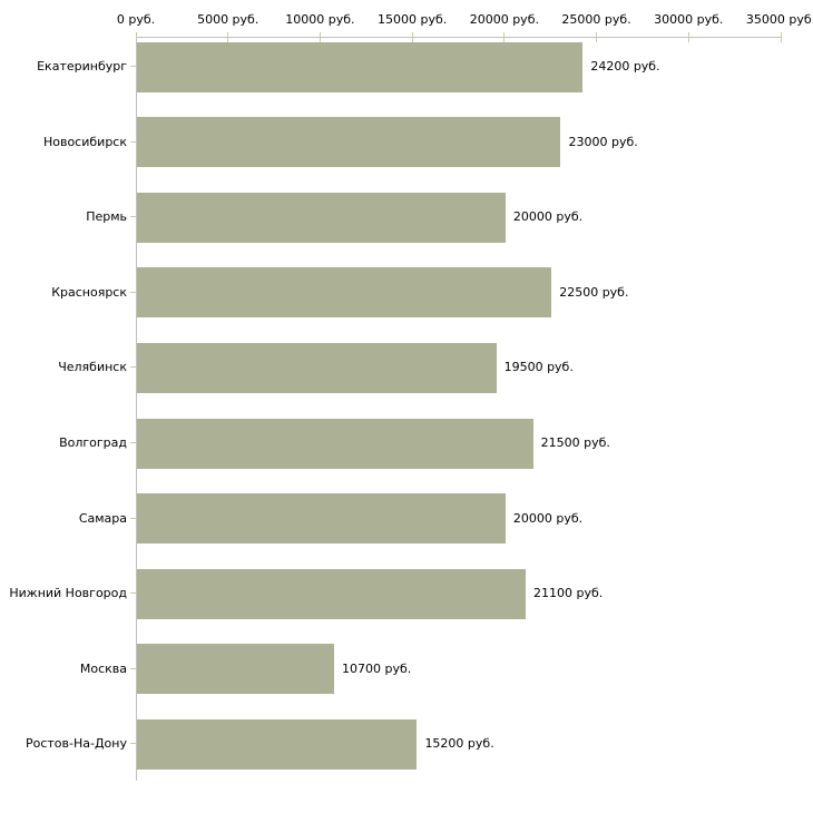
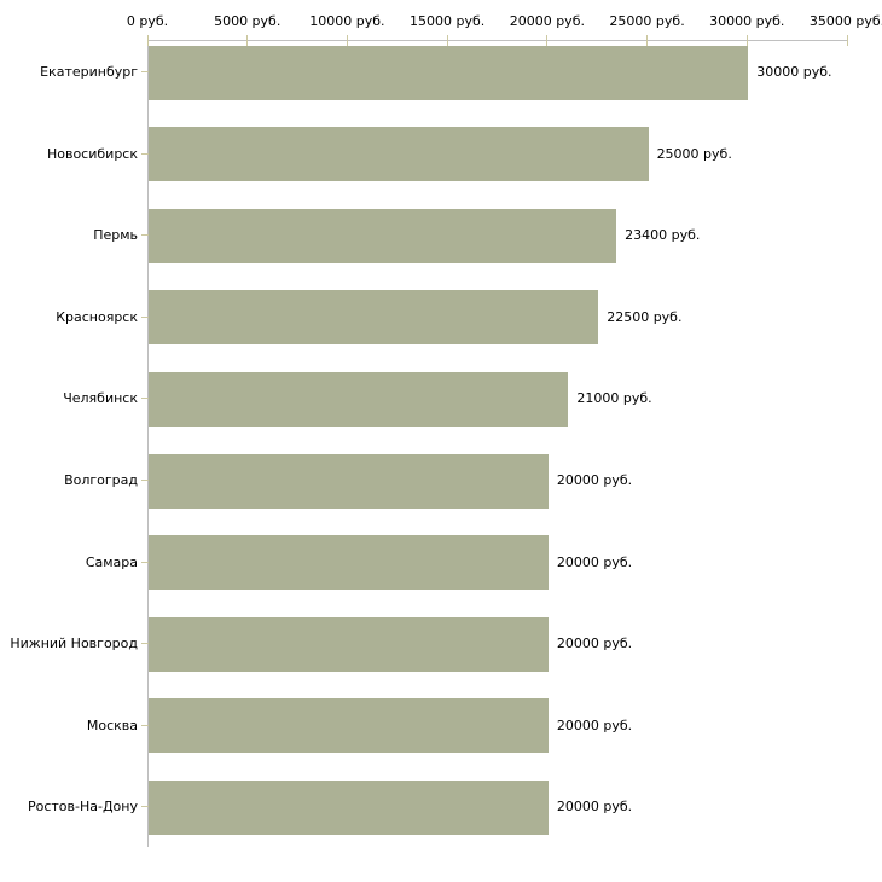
Екатеринбург: 24200 -> 30000
Новосибирск: 23000 -> 25000
Пермь: 20000 -> 23400
Челябинск: 19500 -> 21000
Волгоград: 21500 -> 20000
Нижний Новгород: 21100 -> 20000
Москва: 10700 -> 20000
Ростов-На-Дону: 15200 -> 20000
